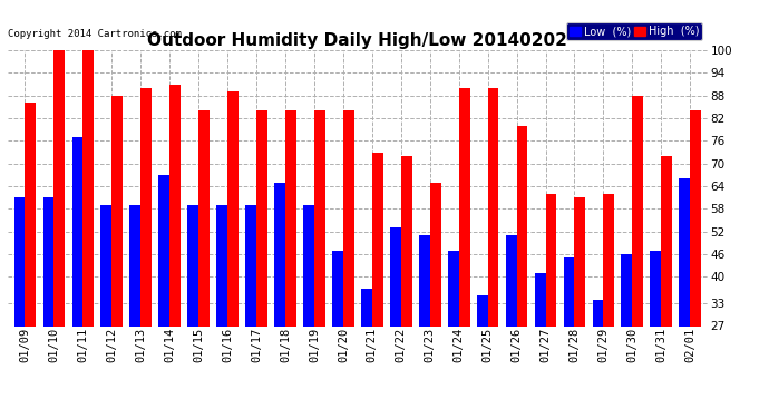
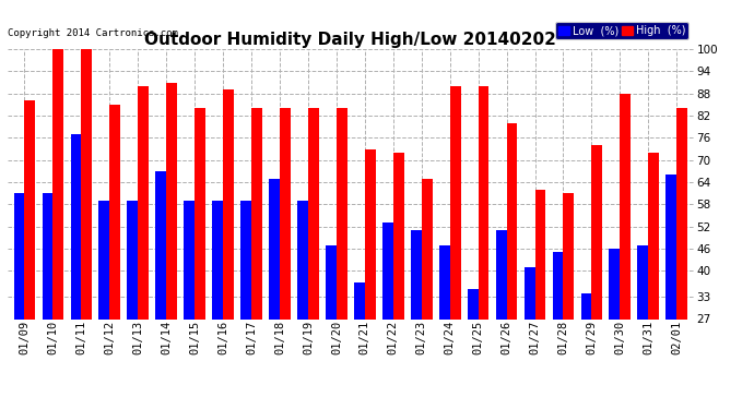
High (%)/01/12: 88 -> 85
High (%)/01/29: 62 -> 74
